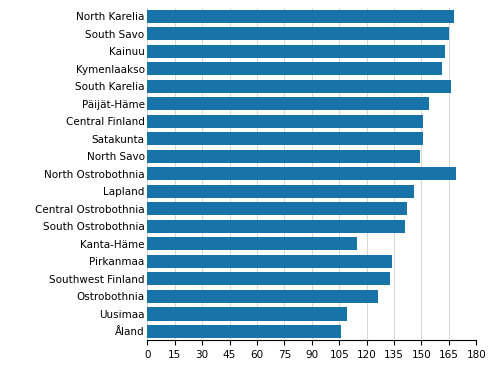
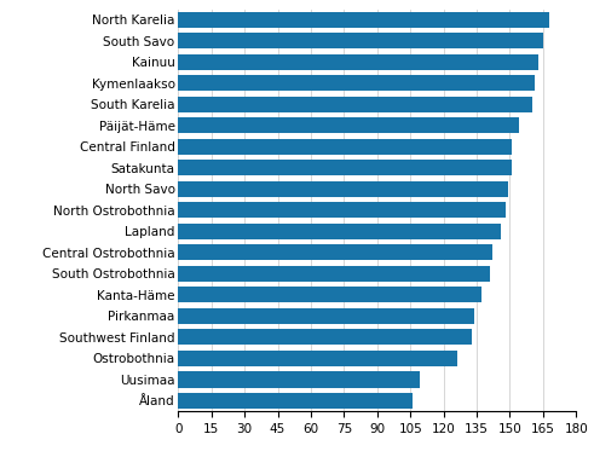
South Karelia: 166 -> 160
North Ostrobothnia: 169 -> 148
Kanta-Häme: 115 -> 137
